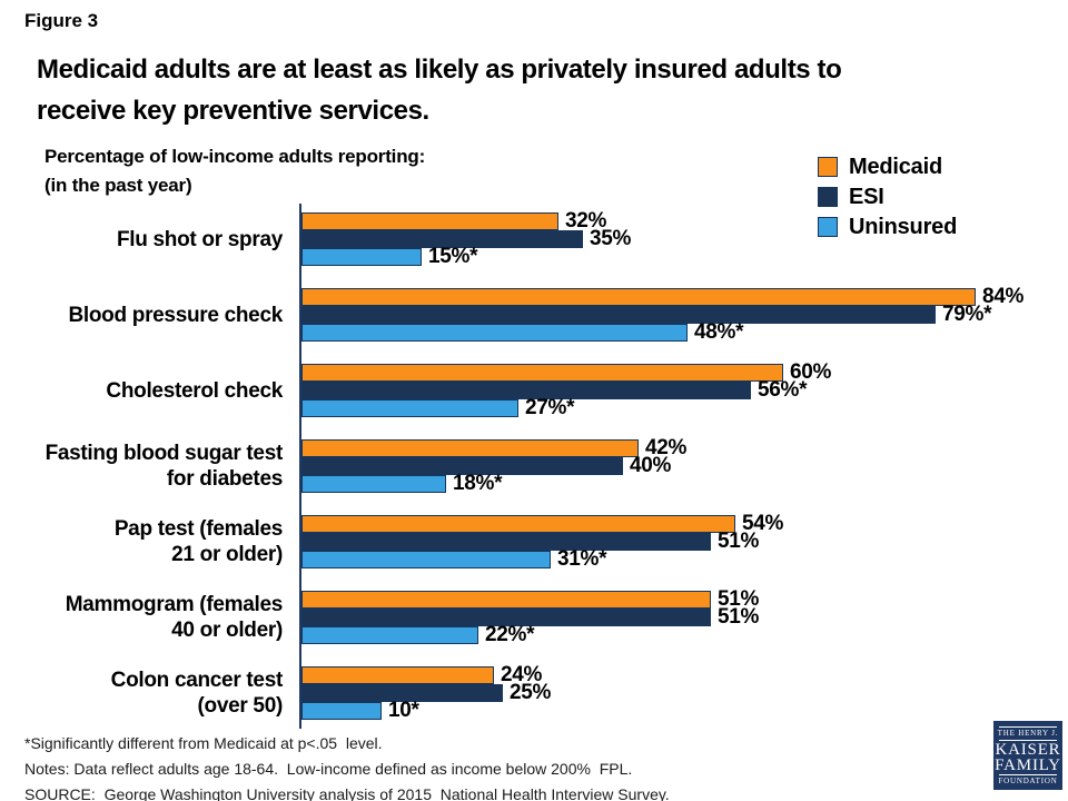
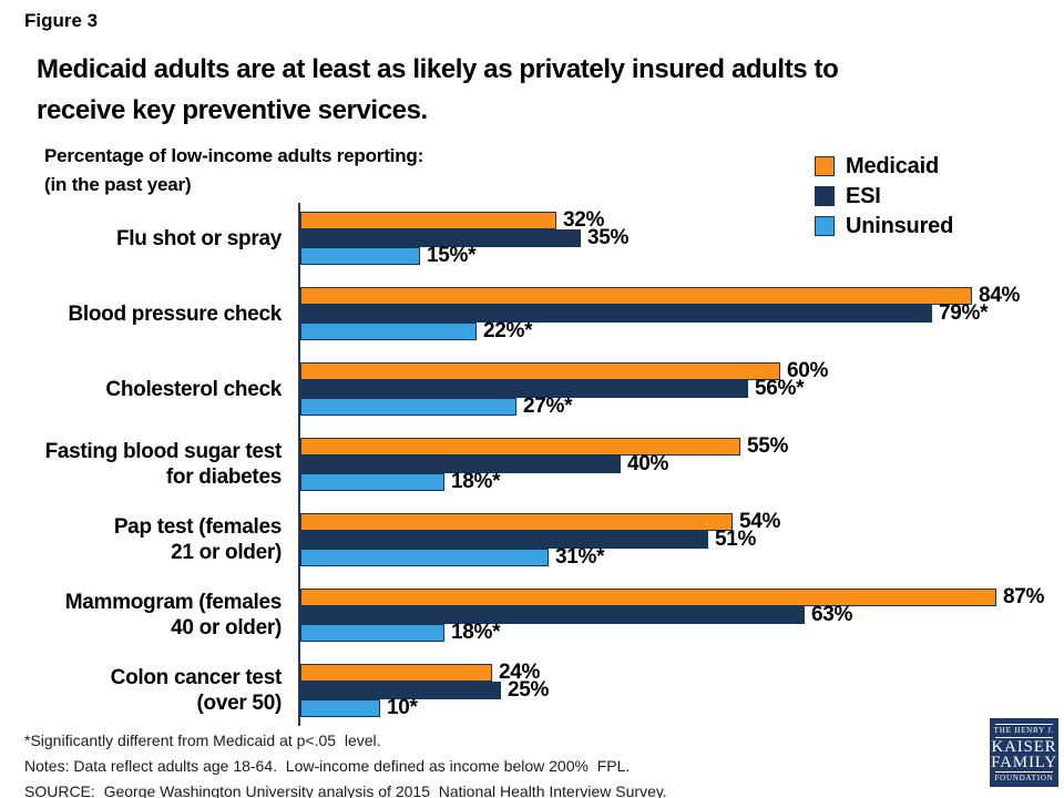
Uninsured/Blood pressure check: 48 -> 22
Medicaid/Fasting blood sugar test for diabetes: 42% -> 55%
Medicaid/Mammogram (females 40 or older): 51% -> 87%
ESI/Mammogram (females 40 or older): 51% -> 63%
Uninsured/Mammogram (females 40 or older): 22 -> 18
